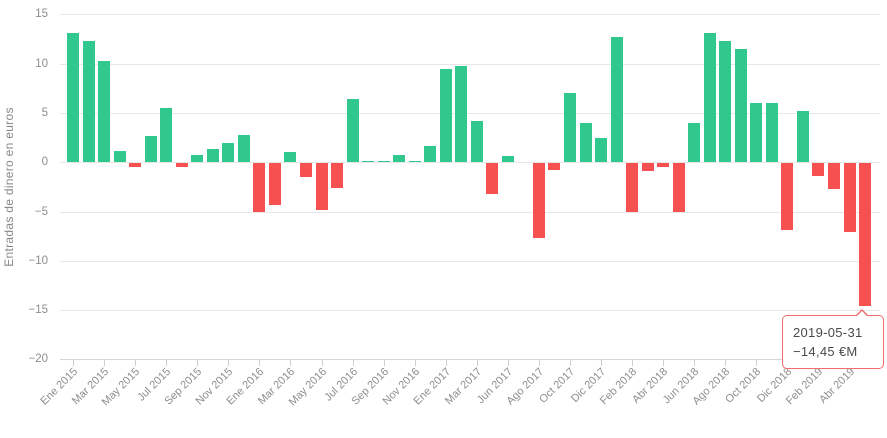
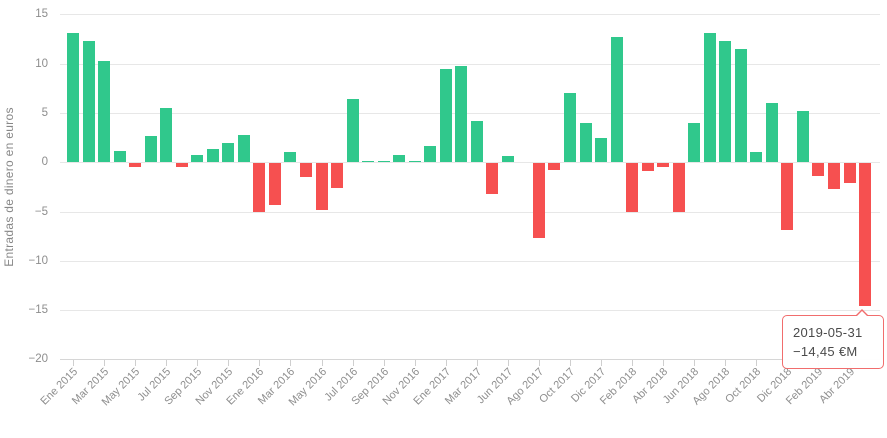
Oct 2018: 6 -> 1
Abr 2019: -7 -> -2
